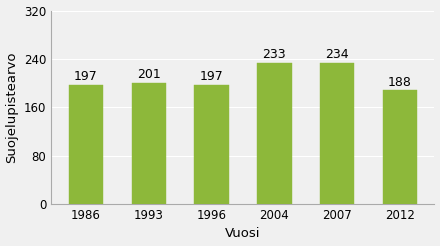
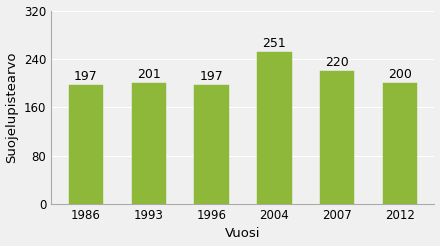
2004: 233 -> 251
2007: 234 -> 220
2012: 188 -> 200
